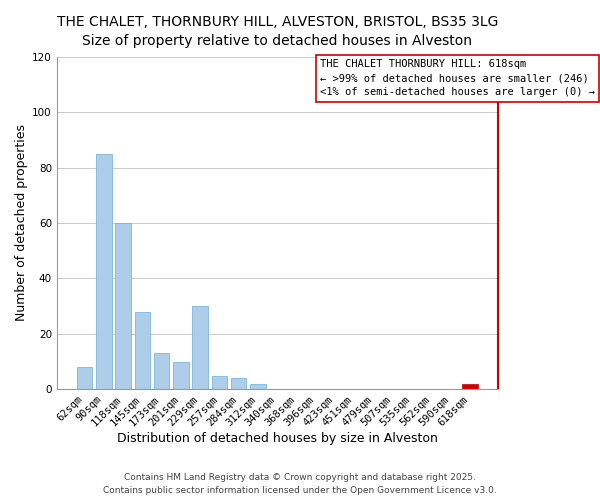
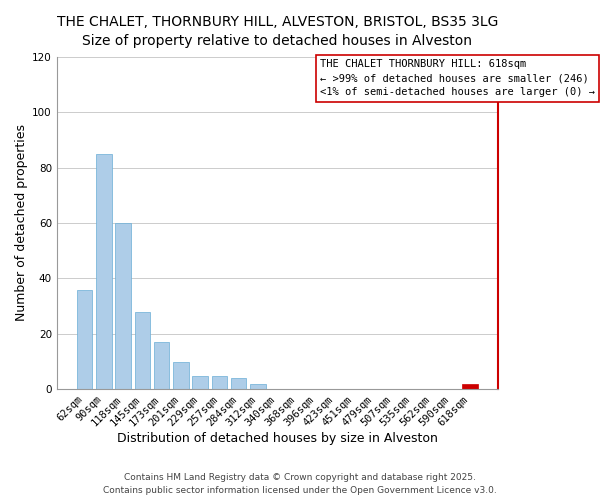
62sqm: 8 -> 36
173sqm: 13 -> 17
229sqm: 30 -> 5
